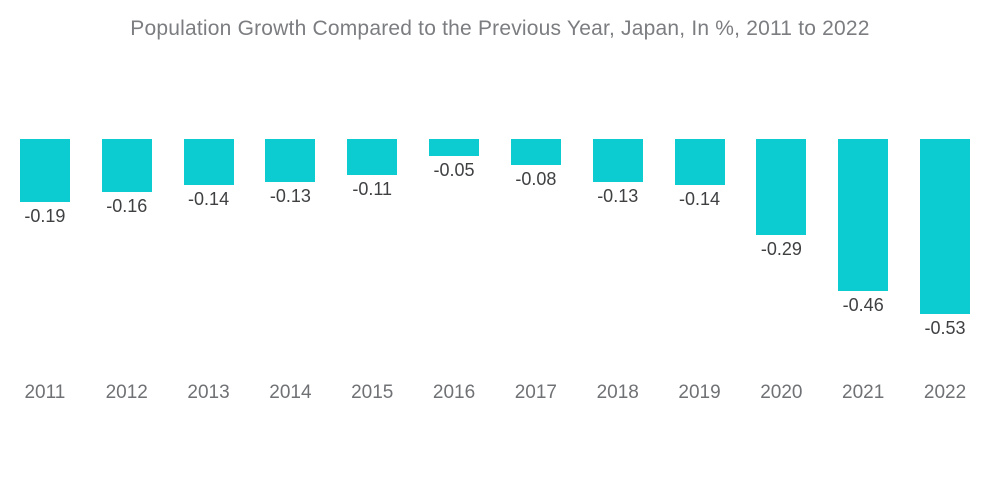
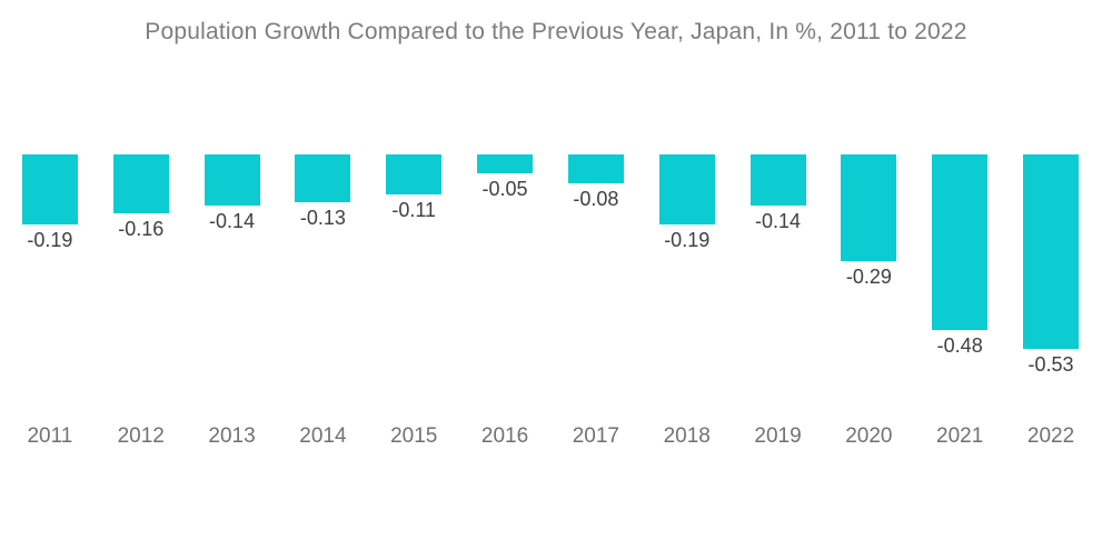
2018: -0.13 -> -0.19
2021: -0.46 -> -0.48
